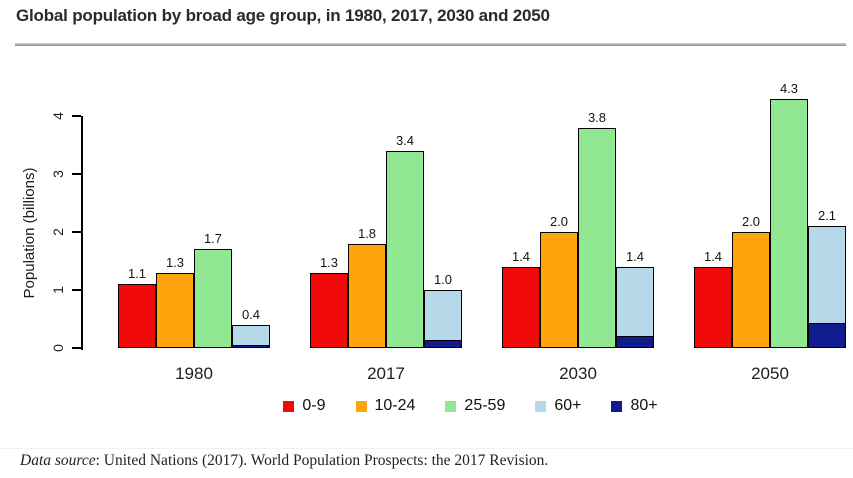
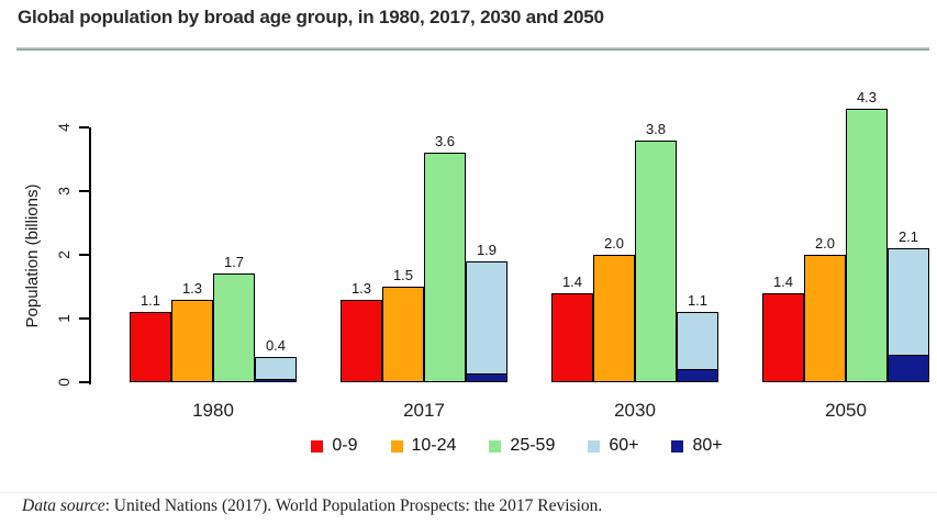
10-24/2017: 1.8 -> 1.5
25-59/2017: 3.4 -> 3.6
60+/2017: 1.0 -> 1.9
60+/2030: 1.4 -> 1.1
